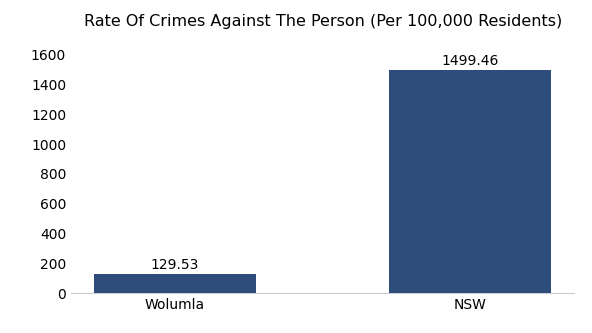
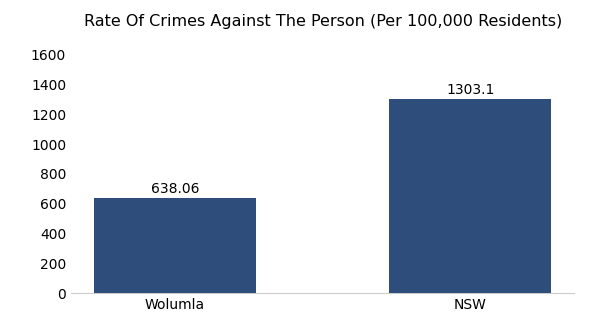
Wolumla: 129.53 -> 638.06
NSW: 1499.46 -> 1303.1
